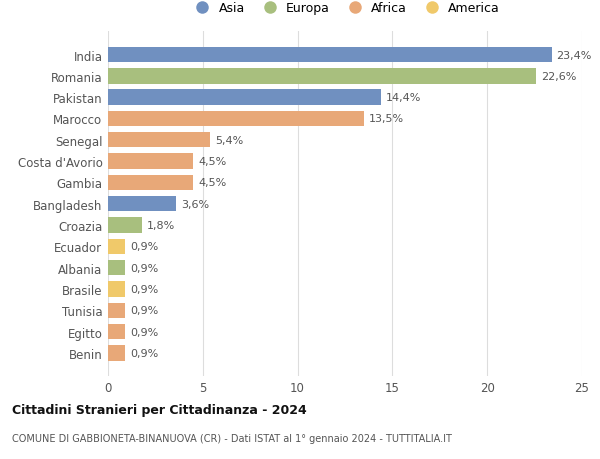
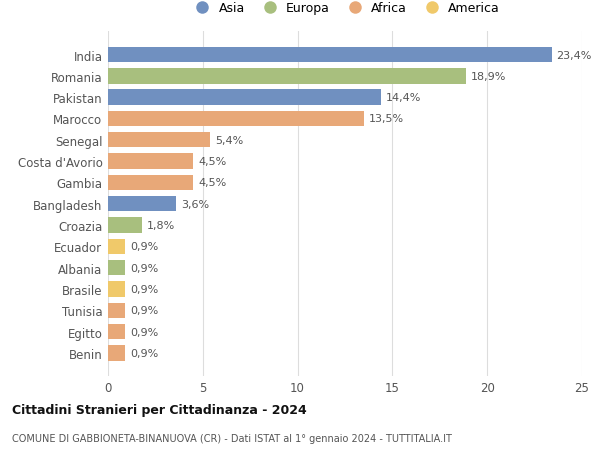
Romania: 22,6% -> 18,9%
